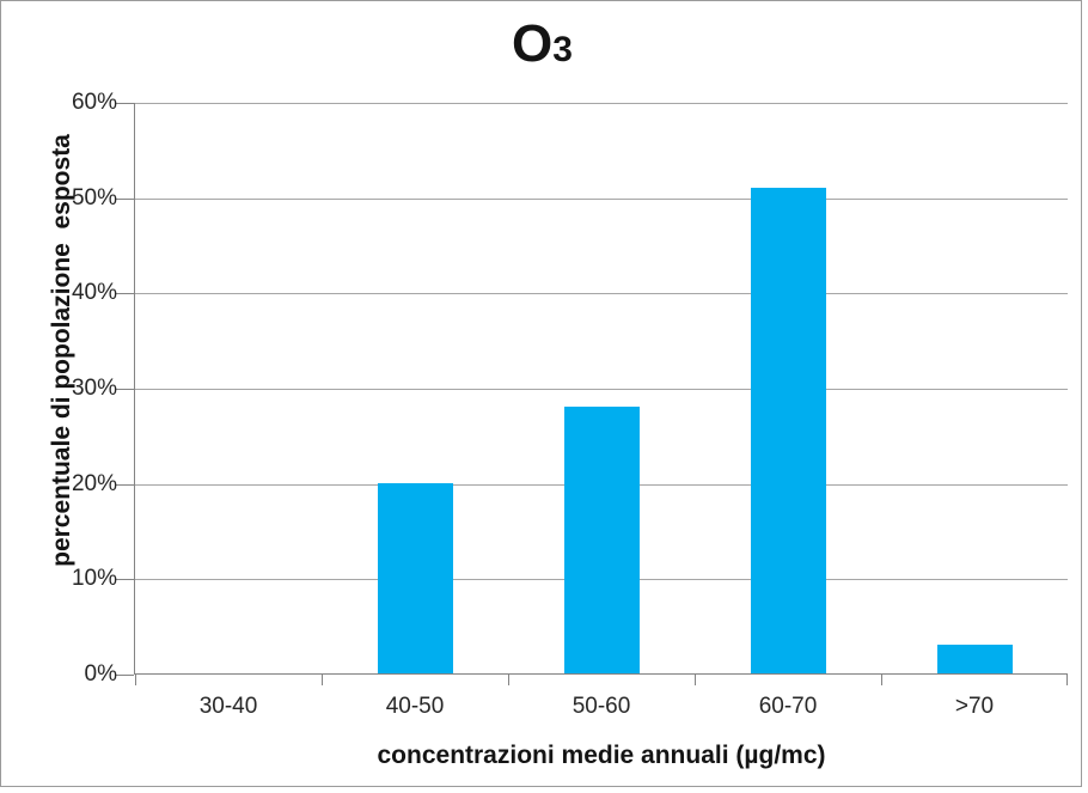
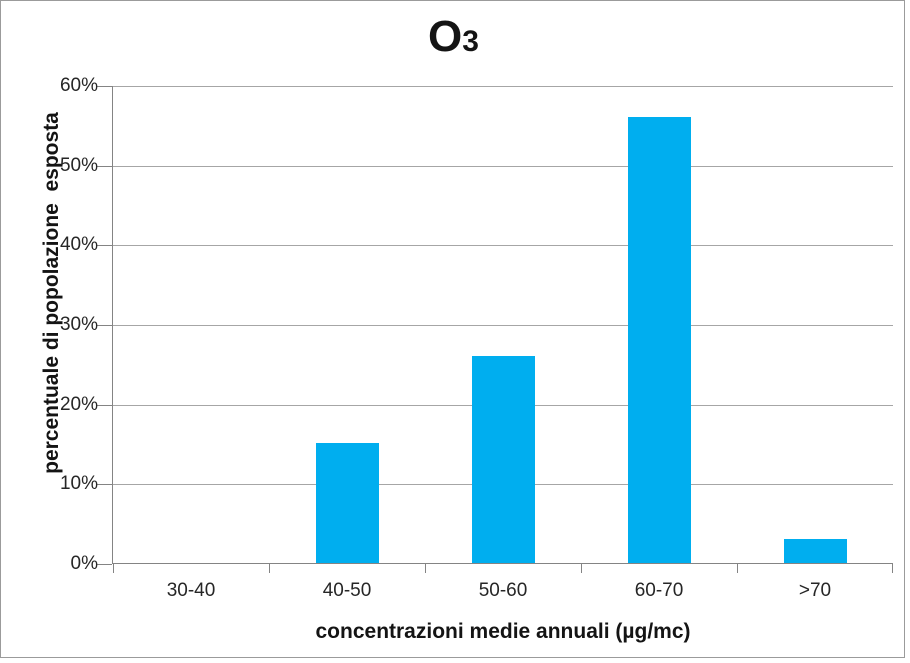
40-50: 20% -> 15%
50-60: 28% -> 26%
60-70: 51% -> 56%
